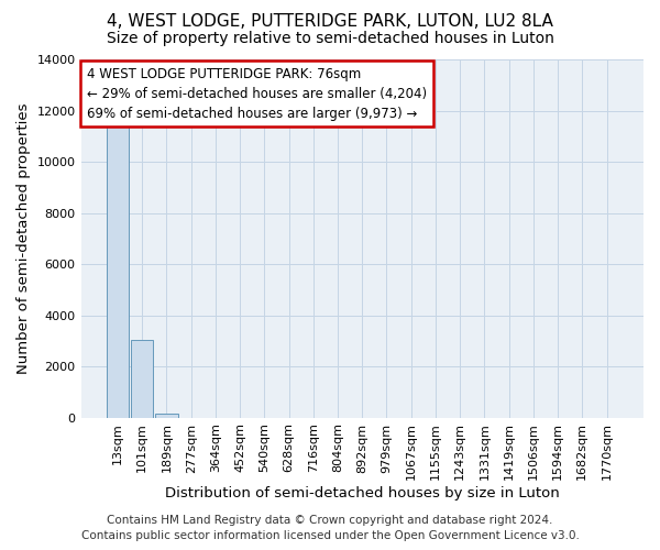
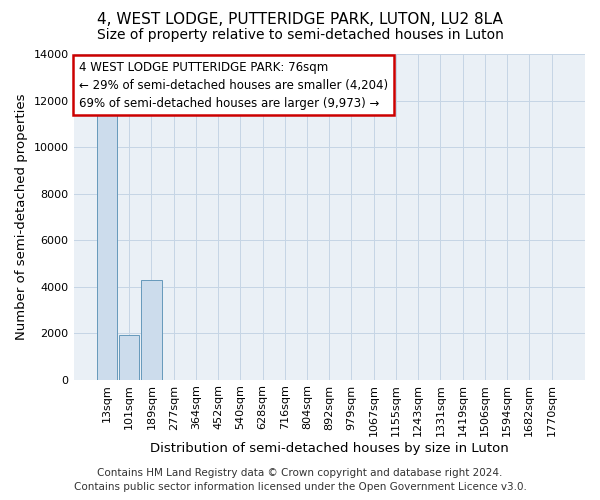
101sqm: 3050 -> 1900
189sqm: 150 -> 4300
